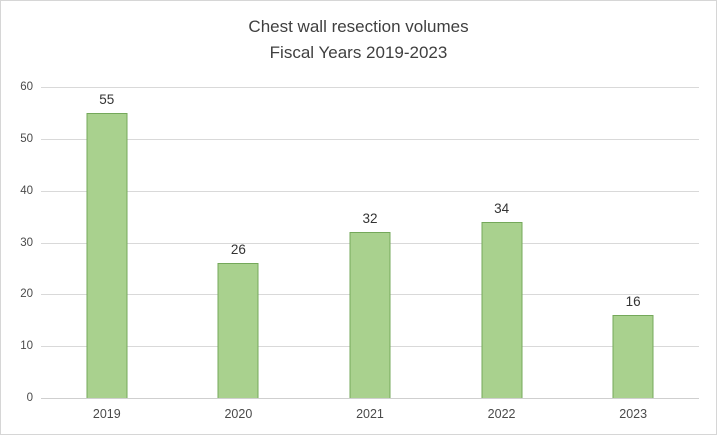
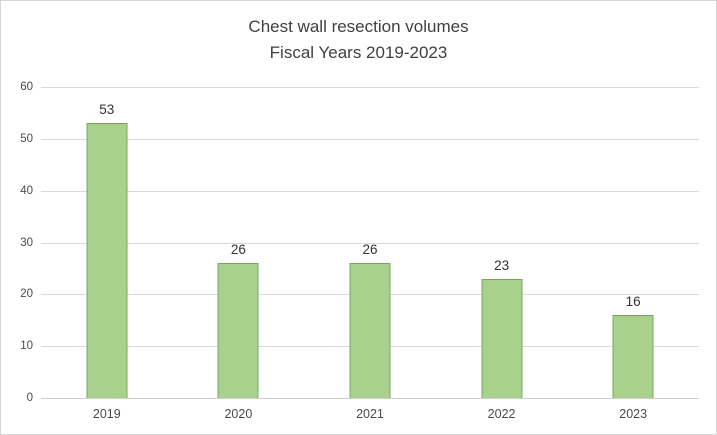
2019: 55 -> 53
2021: 32 -> 26
2022: 34 -> 23
